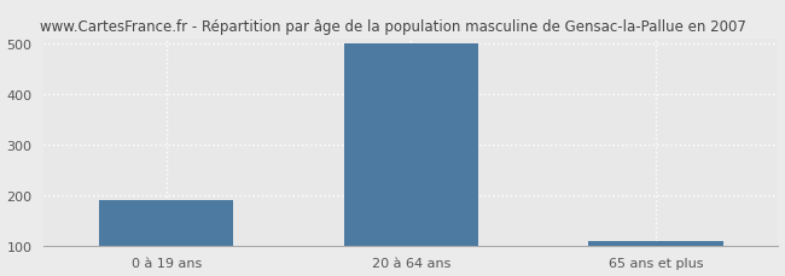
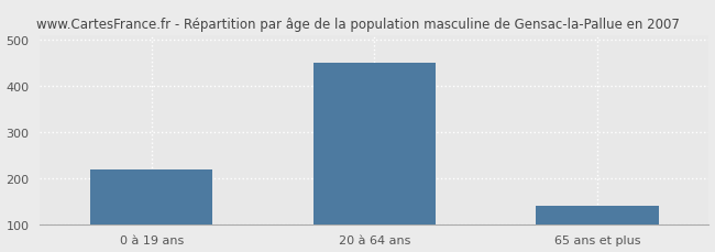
0 à 19 ans: 190 -> 220
20 à 64 ans: 500 -> 450
65 ans et plus: 110 -> 140
